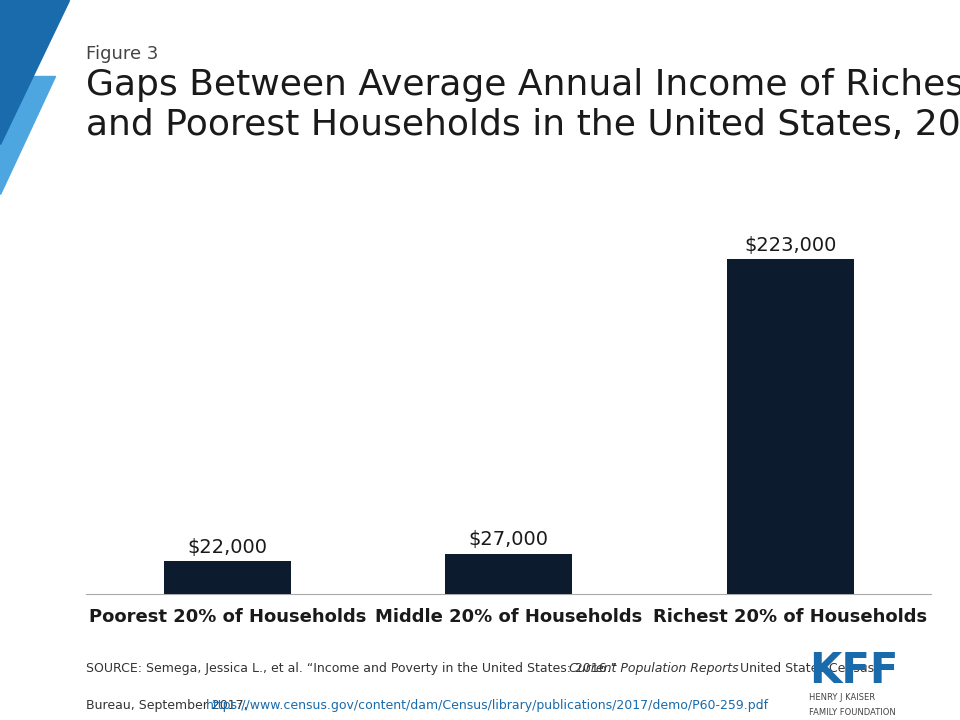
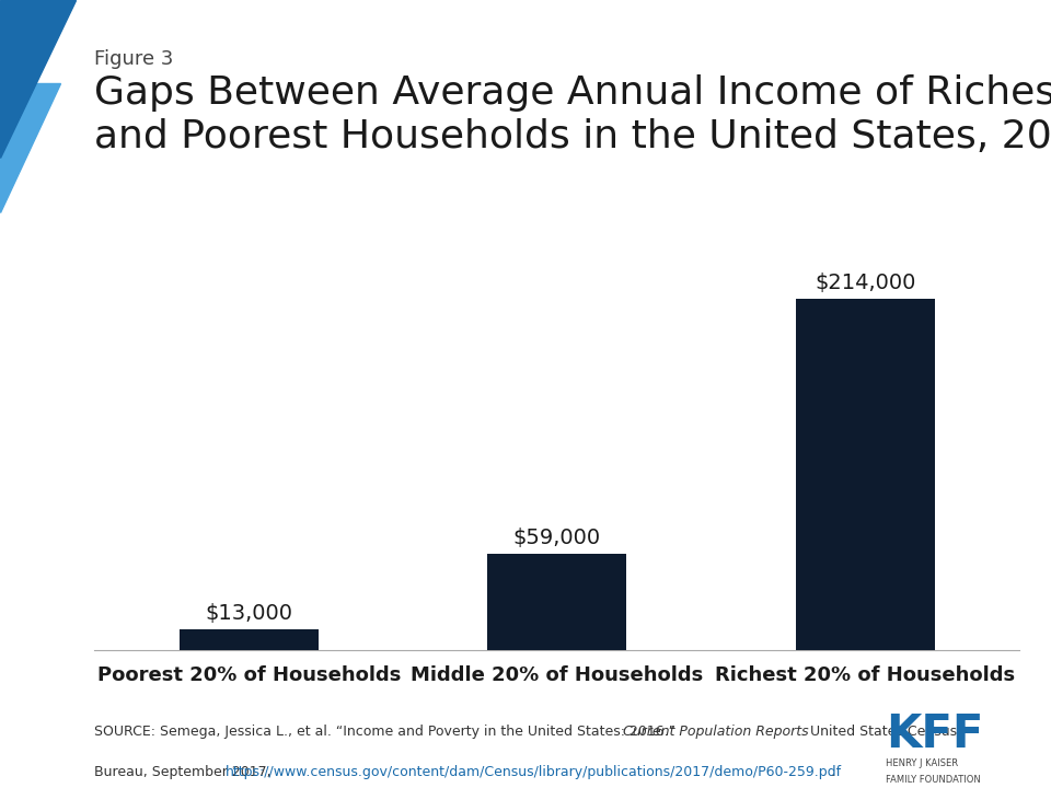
Poorest 20% of Households: $22,000 -> $13,000
Middle 20% of Households: $27,000 -> $59,000
Richest 20% of Households: $223,000 -> $214,000
